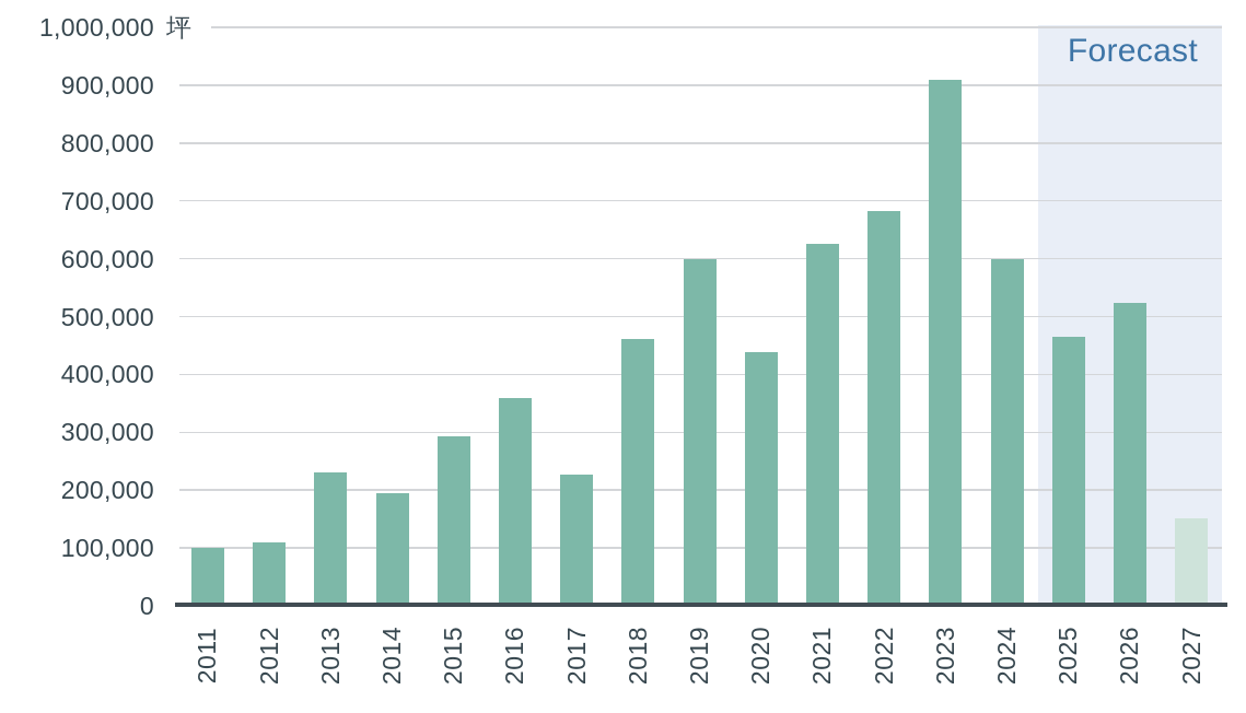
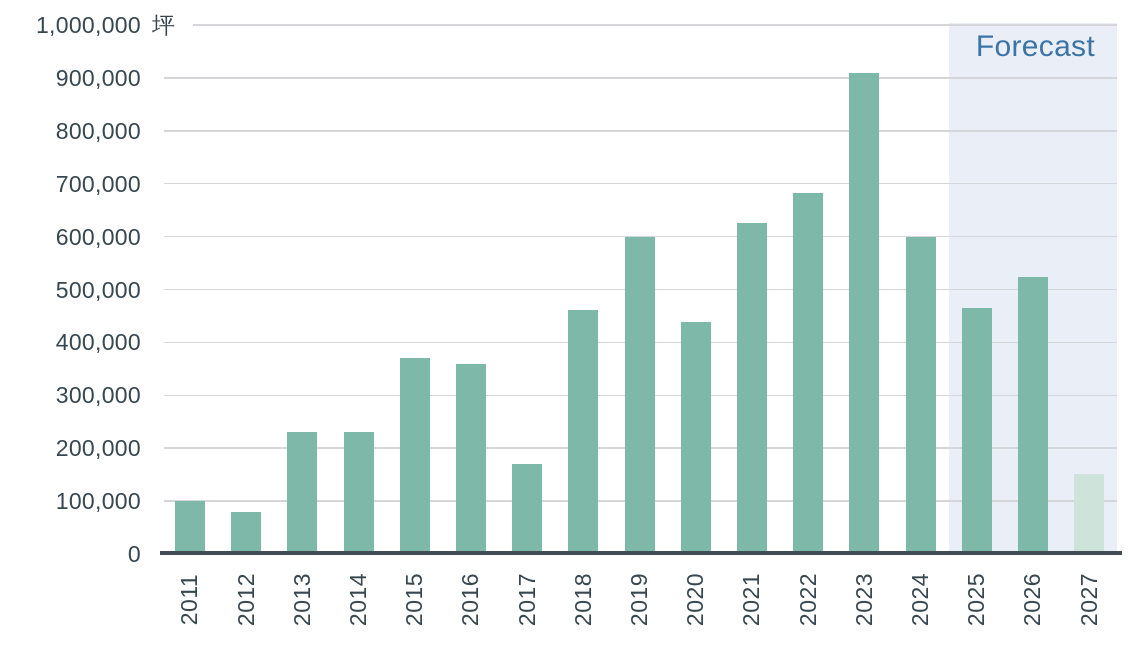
2012: 110000 -> 80000
2014: 190000 -> 230000
2015: 290000 -> 370000
2017: 230000 -> 170000
